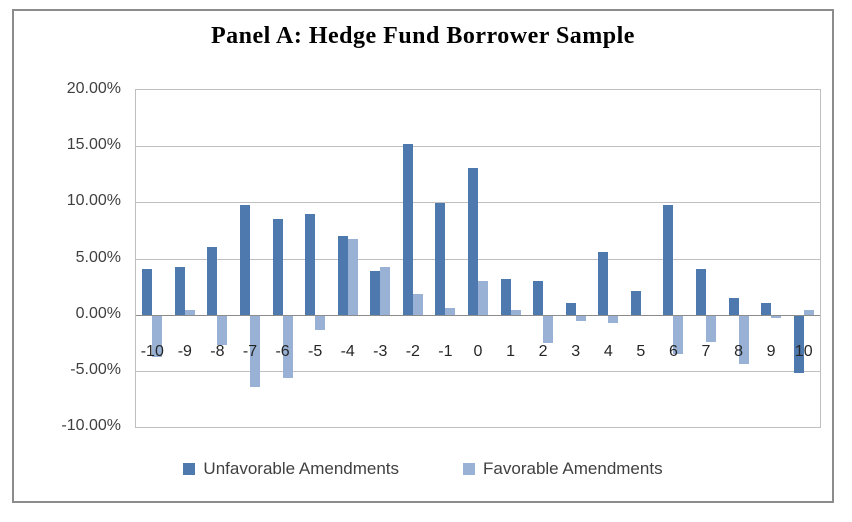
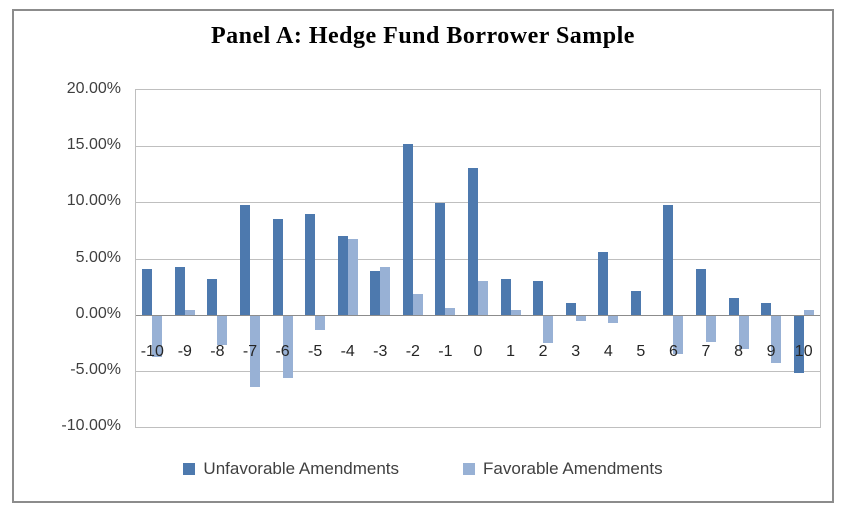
Unfavorable Amendments/-8: 6.0% -> 3.2%
Favorable Amendments/8: -4.4% -> -3.1%
Favorable Amendments/9: -0.3% -> -4.3%
